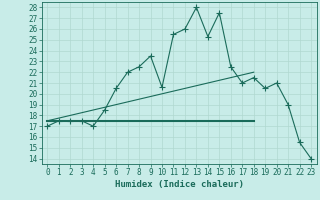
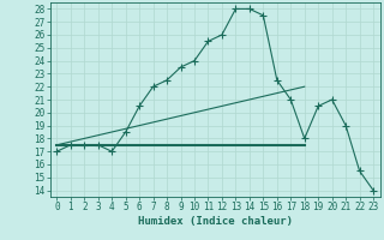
10: 20.6 -> 24.0
14: 25.3 -> 28.0
18: 21.5 -> 18.0
